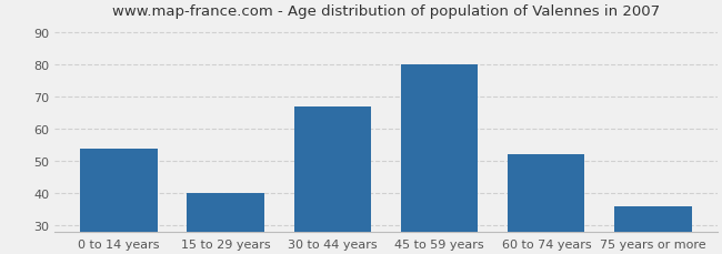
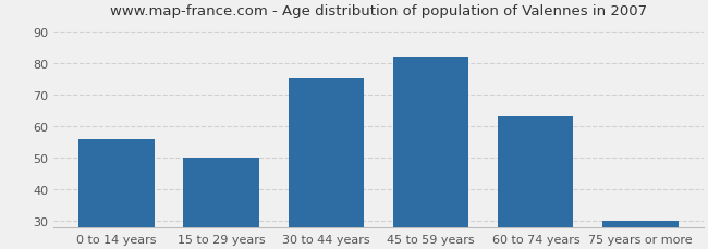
0 to 14 years: 54 -> 56
15 to 29 years: 40 -> 50
30 to 44 years: 67 -> 75
45 to 59 years: 80 -> 82
60 to 74 years: 52 -> 63
75 years or more: 36 -> 30
